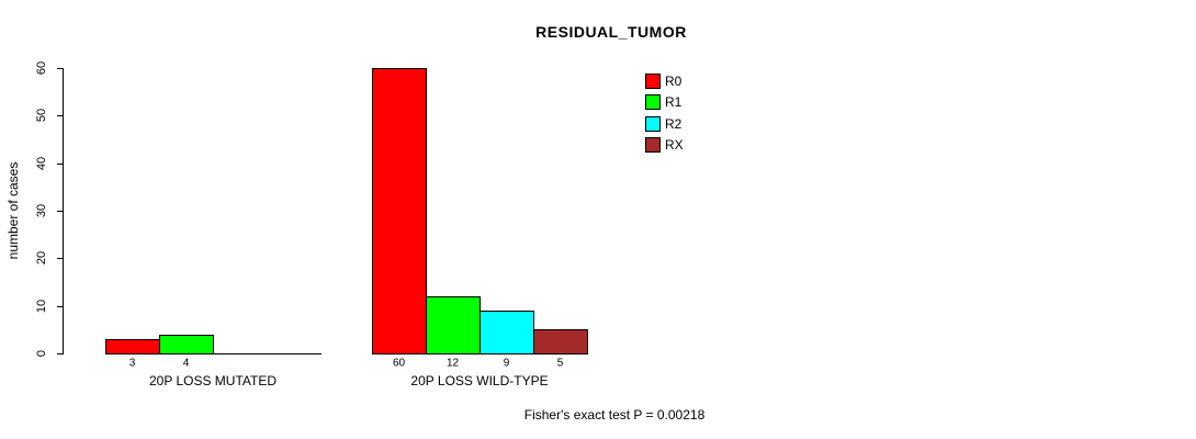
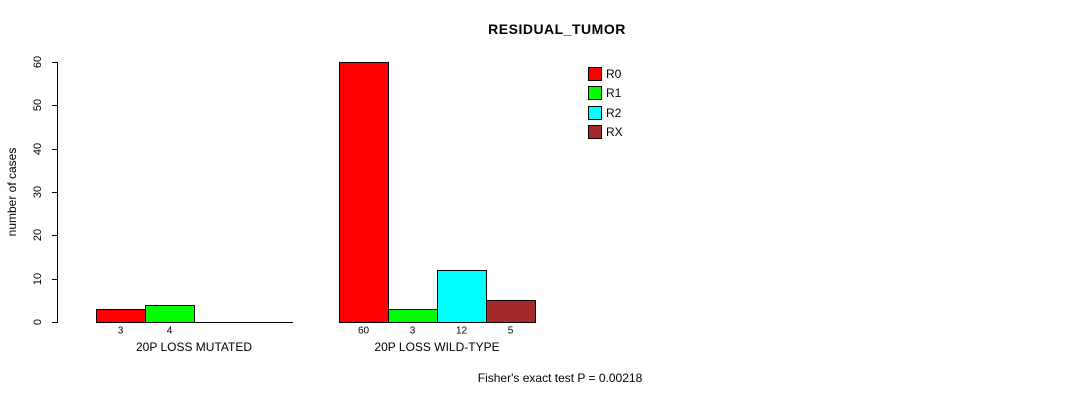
R1/20P LOSS WILD-TYPE: 12 -> 3
R2/20P LOSS WILD-TYPE: 9 -> 12
